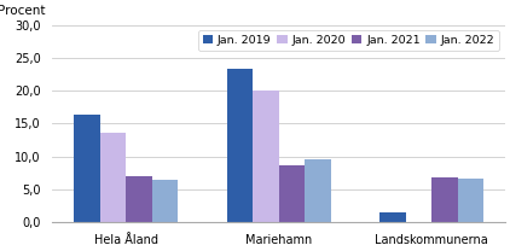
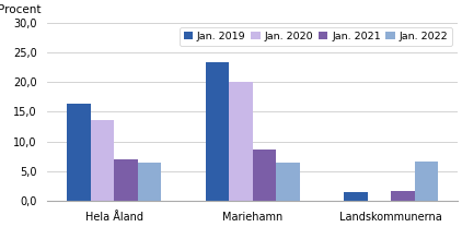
Jan. 2022/Mariehamn: 9,6 -> 6,5
Jan. 2021/Landskommunerna: 6,8 -> 1,7
